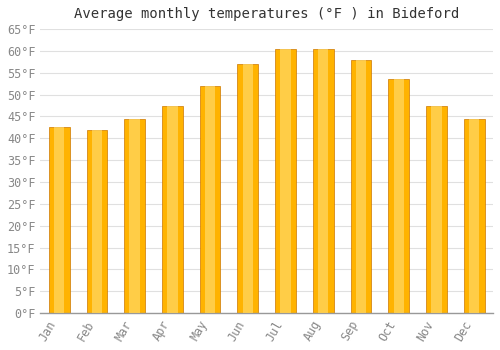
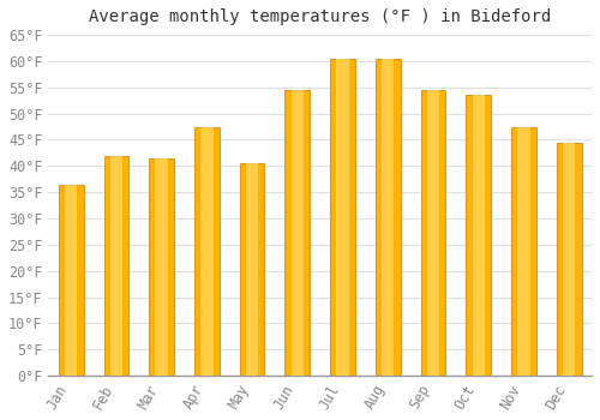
Jan: 42.5°F -> 36.5°F
Mar: 44.5°F -> 41.5°F
May: 52.0°F -> 40.5°F
Jun: 57.0°F -> 54.5°F
Sep: 58.0°F -> 54.5°F
